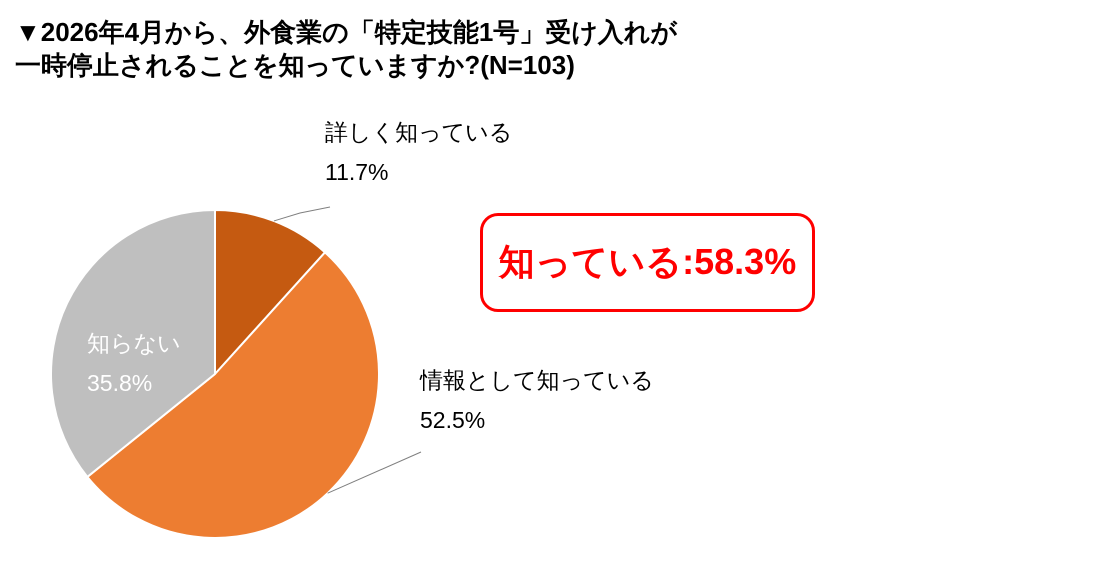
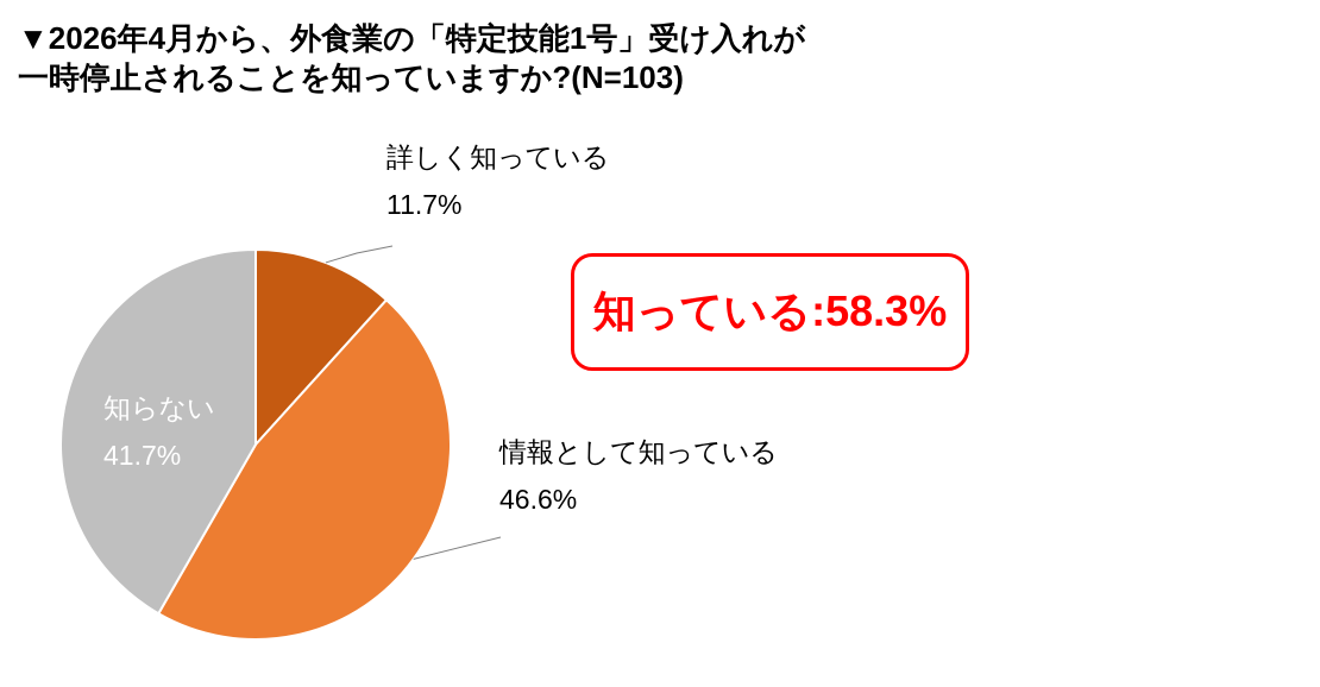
情報として知っている: 52.5% -> 46.6%
知らない: 35.8% -> 41.7%
